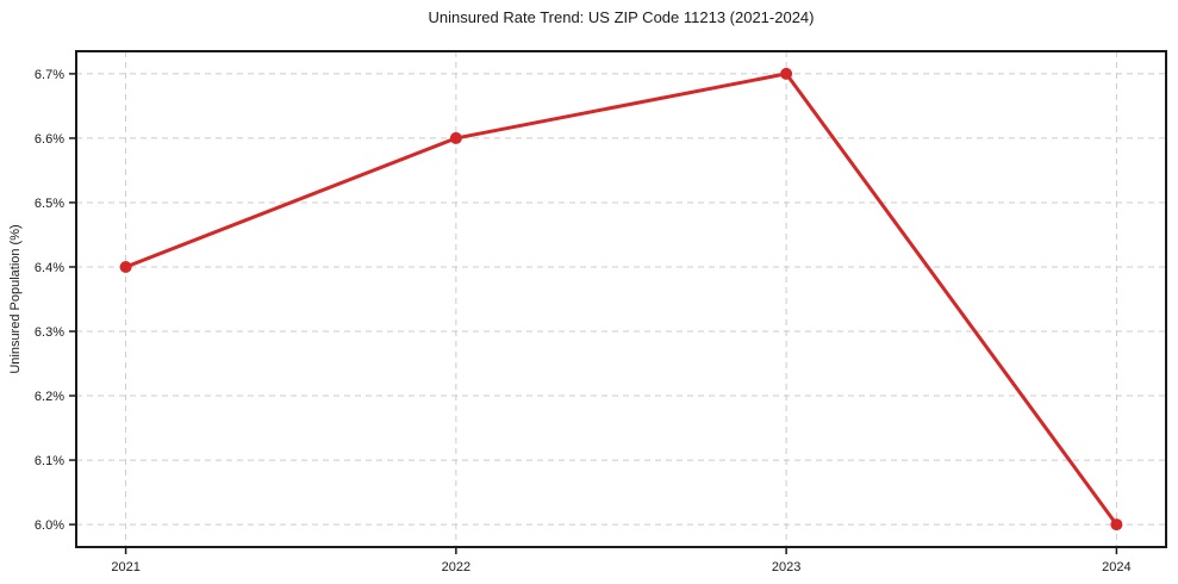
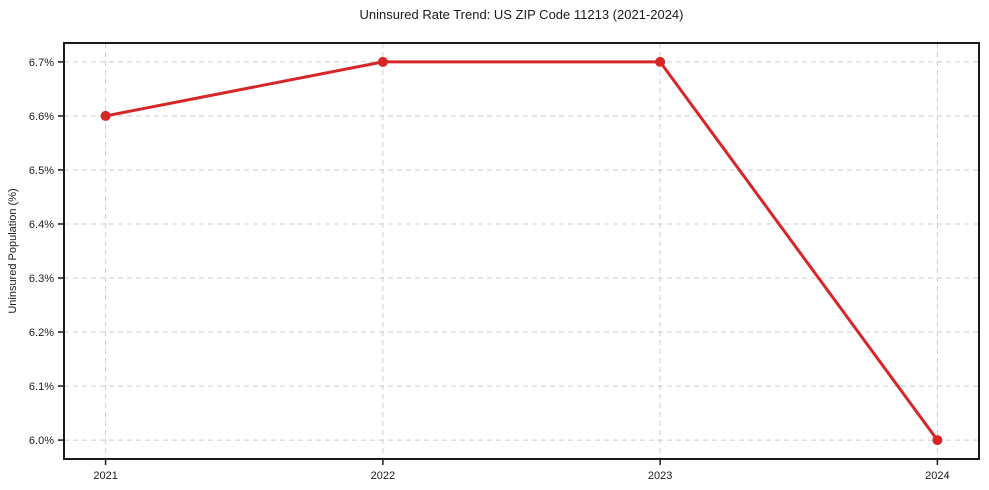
2021: 6.4% -> 6.6%
2022: 6.6% -> 6.7%
